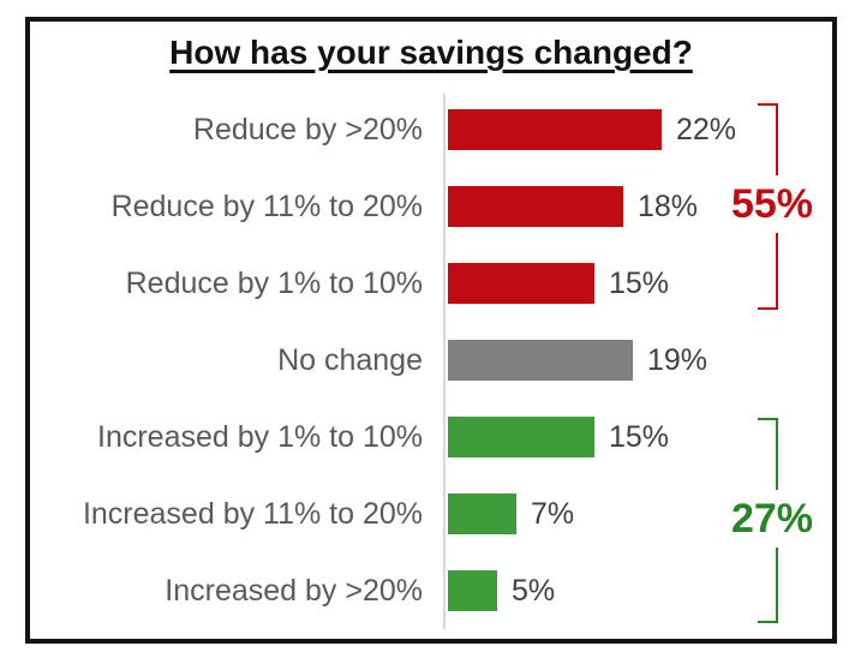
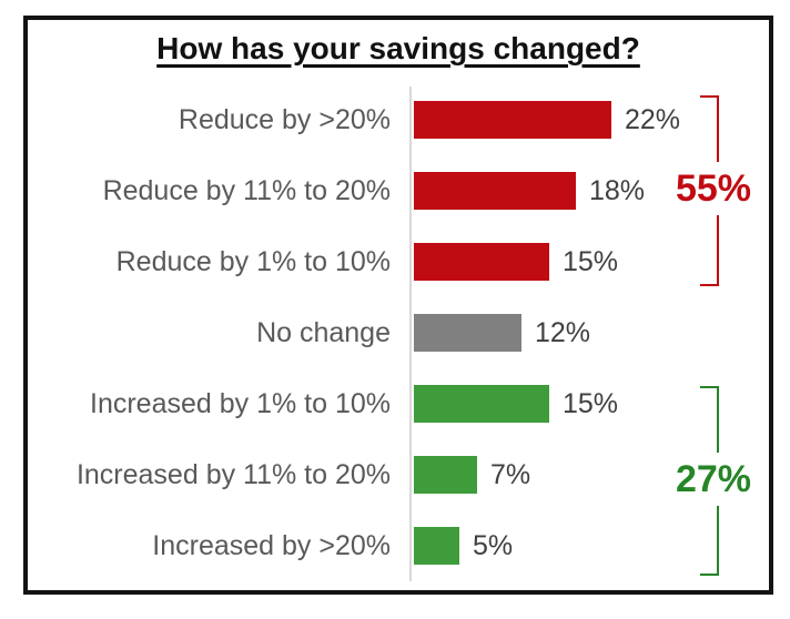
No change: 19% -> 12%
